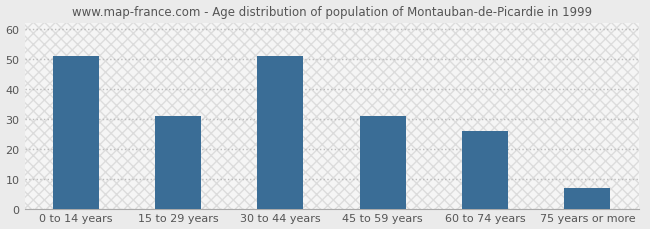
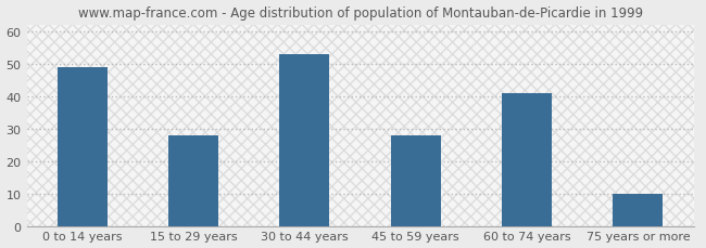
0 to 14 years: 51 -> 49
15 to 29 years: 31 -> 28
30 to 44 years: 51 -> 53
45 to 59 years: 31 -> 28
60 to 74 years: 26 -> 41
75 years or more: 7 -> 10
